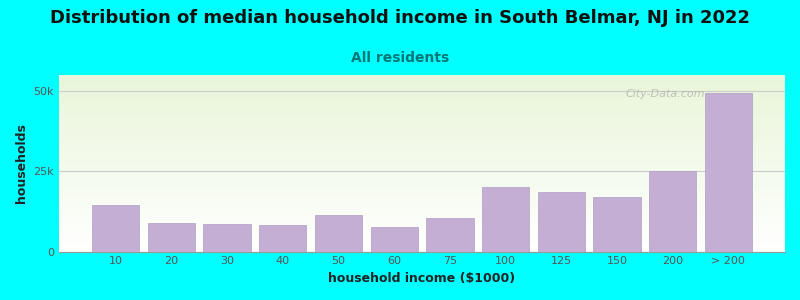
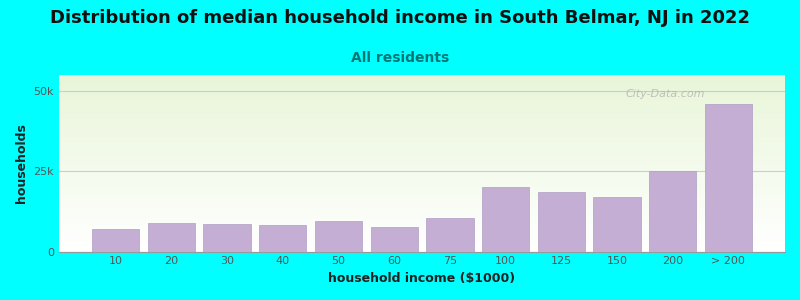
10: 14.5k -> 7.0k
50: 11.5k -> 9.5k
> 200: 49.5k -> 46.0k
